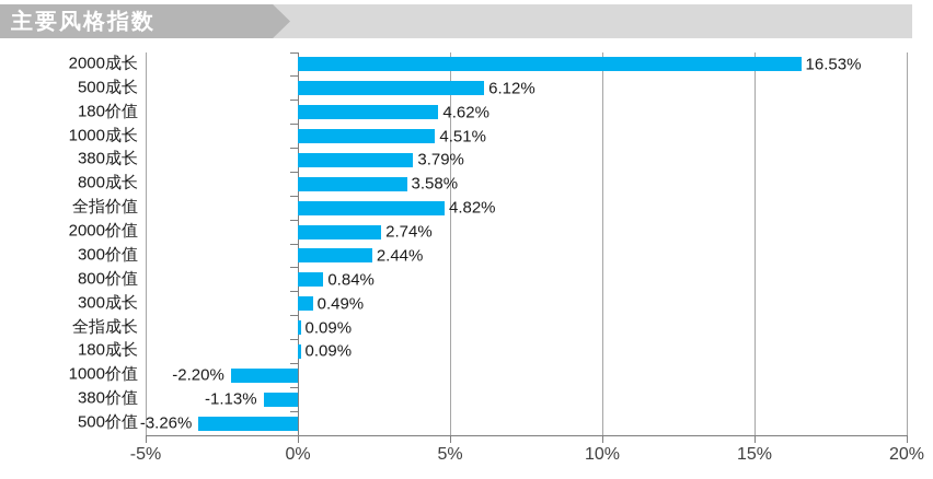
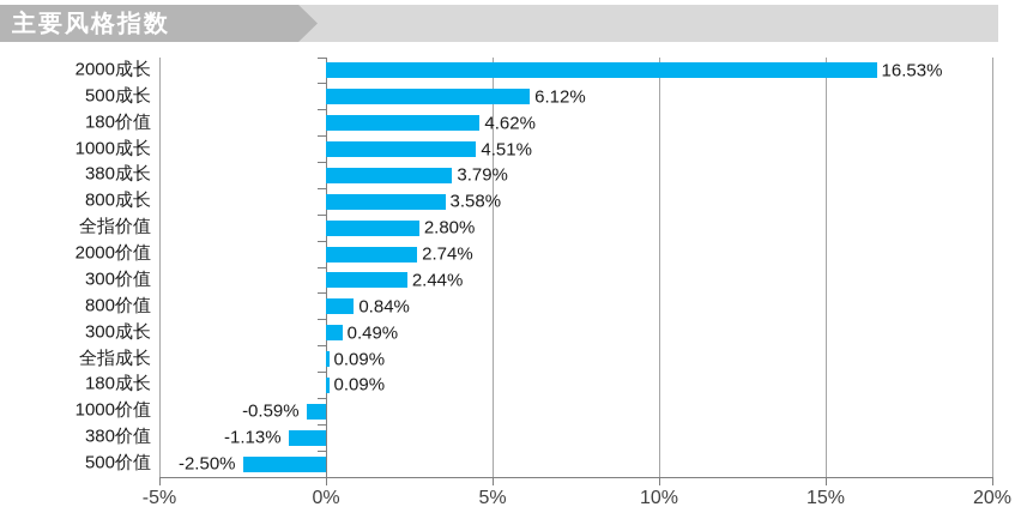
全指价值: 4.82% -> 2.80%
1000价值: -2.20% -> -0.59%
500价值: -3.26% -> -2.50%
